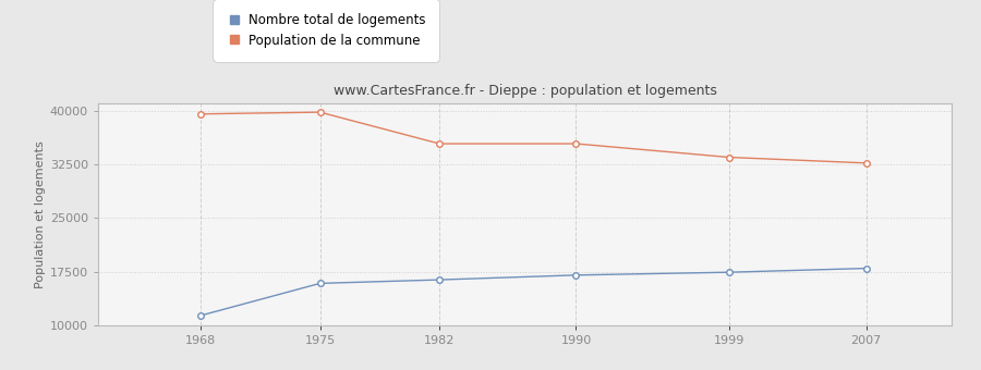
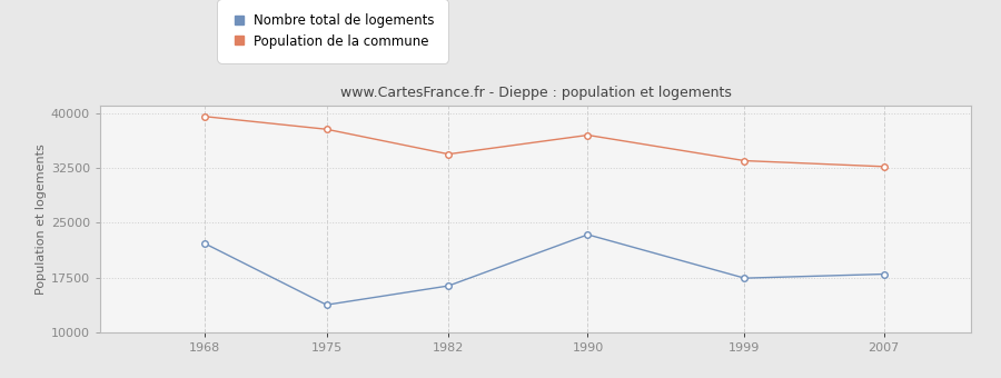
Nombre total de logements/1968: 11400 -> 22200
Nombre total de logements/1975: 15900 -> 13800
Population de la commune/1975: 39800 -> 37800
Population de la commune/1982: 35400 -> 34400
Nombre total de logements/1990: 17000 -> 23400
Population de la commune/1990: 35400 -> 37000
